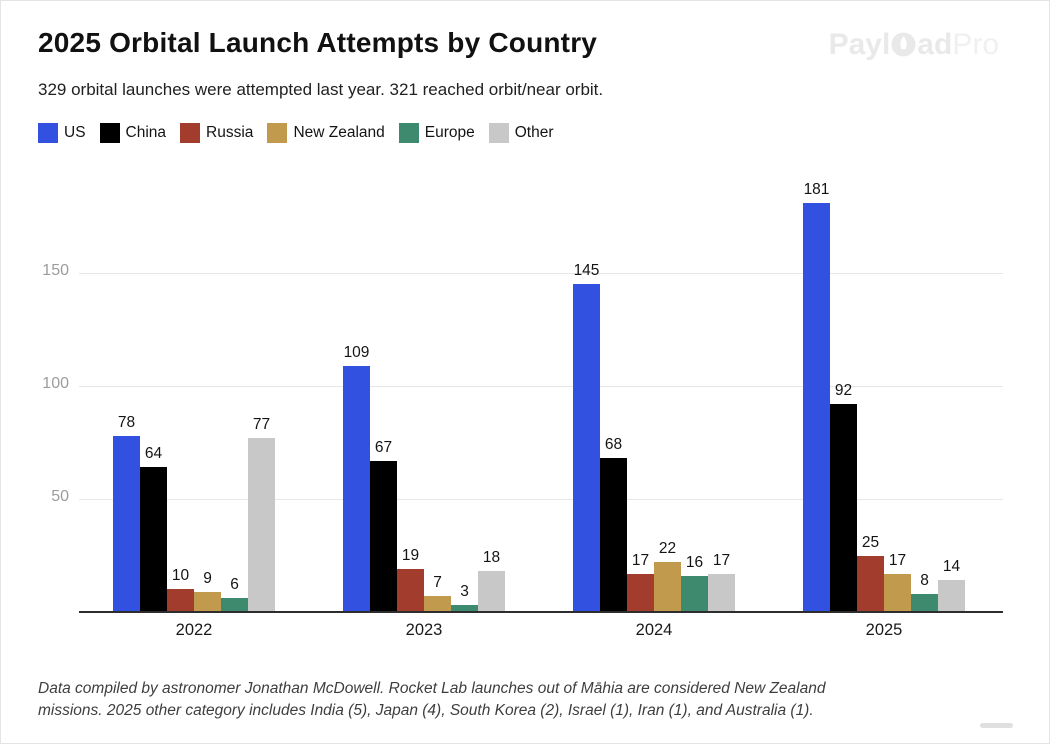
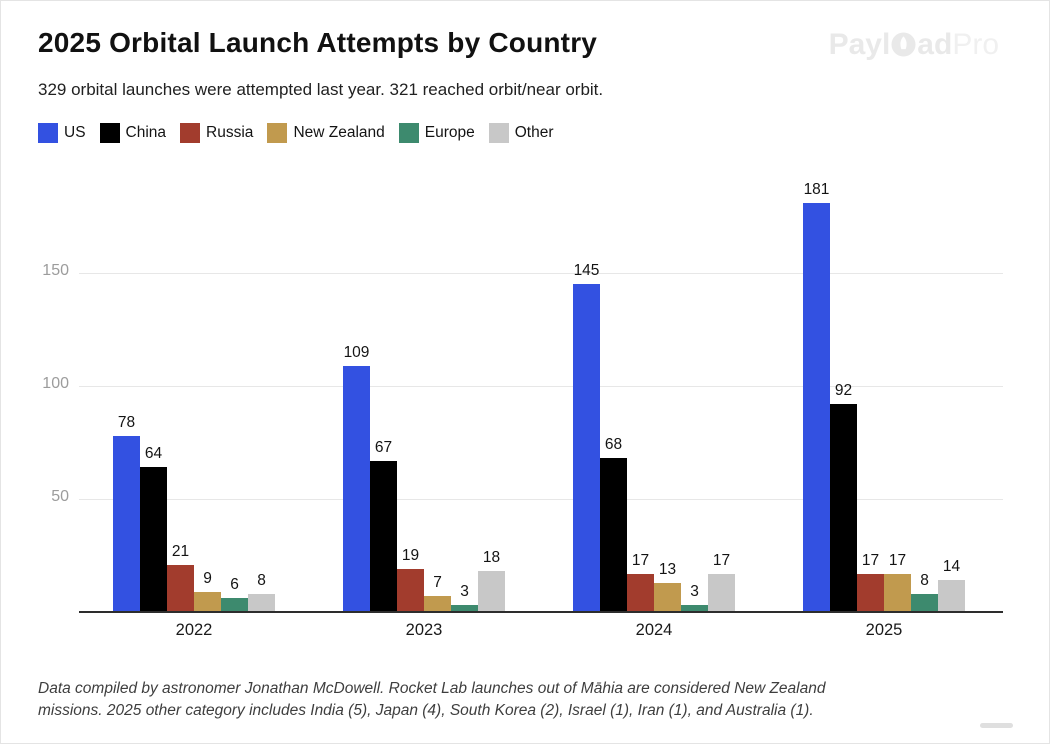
Russia/2022: 10 -> 21
Other/2022: 77 -> 8
New Zealand/2024: 22 -> 13
Europe/2024: 16 -> 3
Russia/2025: 25 -> 17
